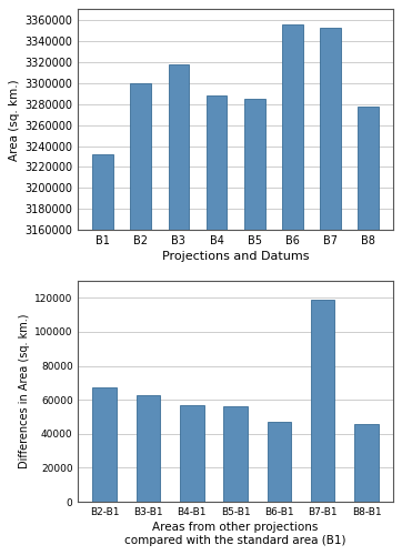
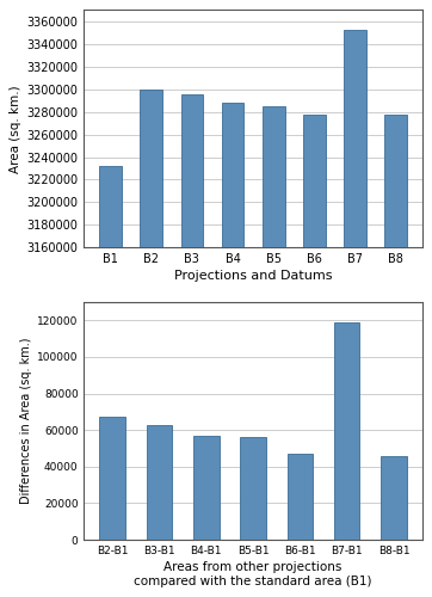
B3: 3318000 -> 3295000
B6: 3356000 -> 3278000
